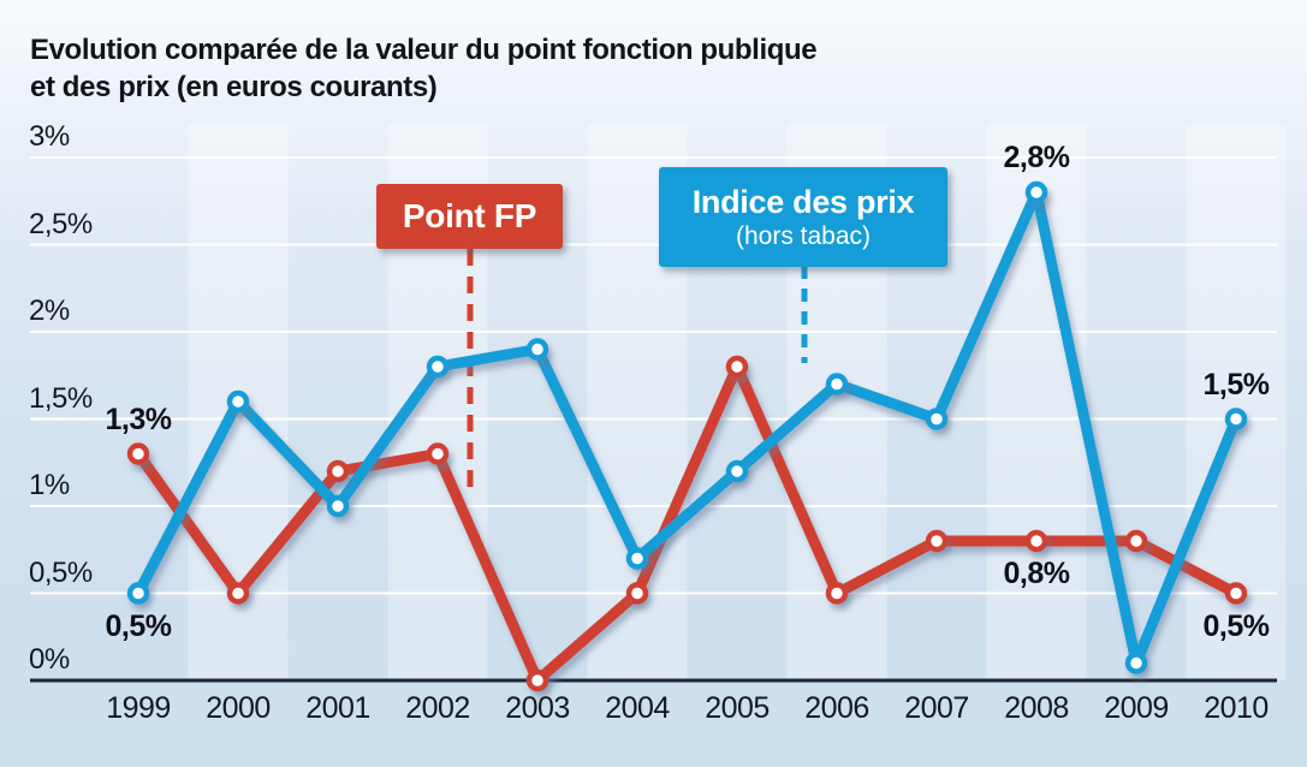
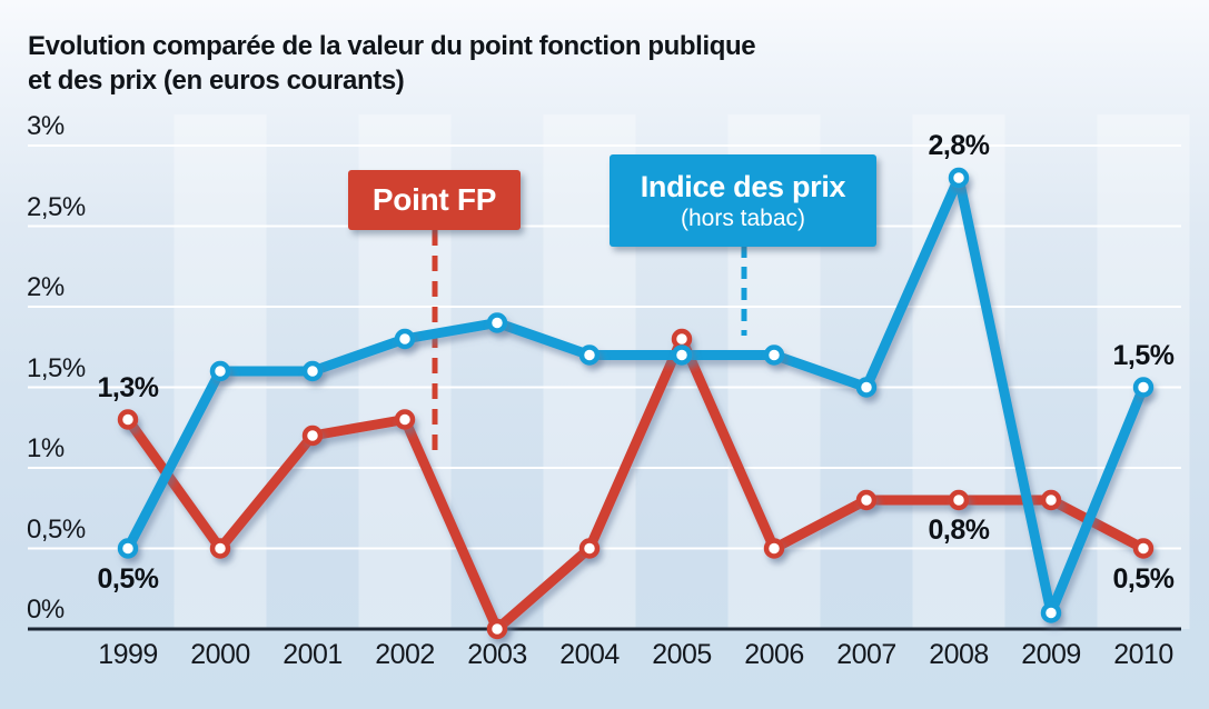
Indice des prix (hors tabac)/2001: 1.0% -> 1.6%
Indice des prix (hors tabac)/2004: 0.7% -> 1.7%
Indice des prix (hors tabac)/2005: 1.2% -> 1.7%
